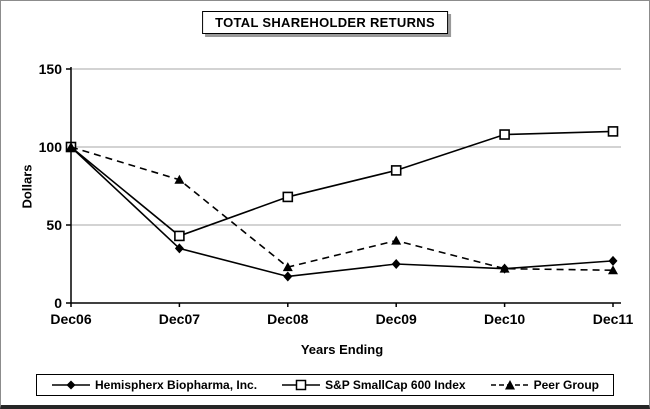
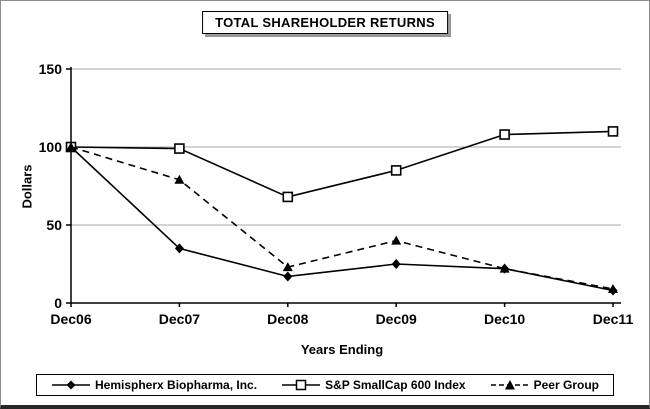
S&P SmallCap 600 Index/Dec07: 43 -> 99
Hemispherx Biopharma, Inc./Dec11: 27 -> 8
Peer Group/Dec11: 21 -> 9
